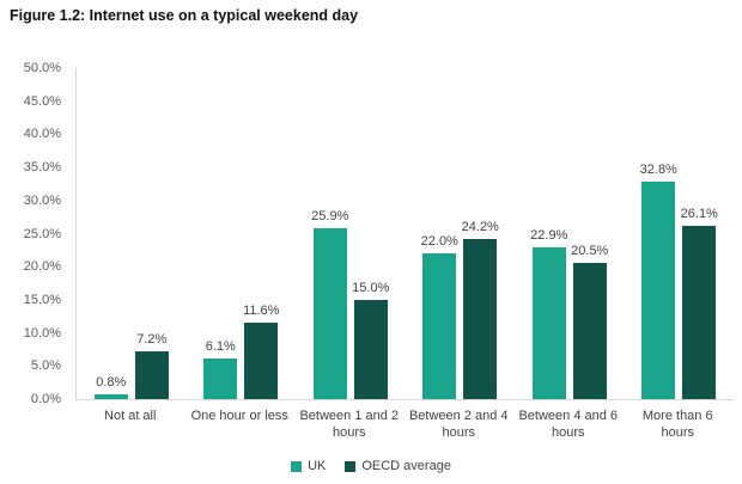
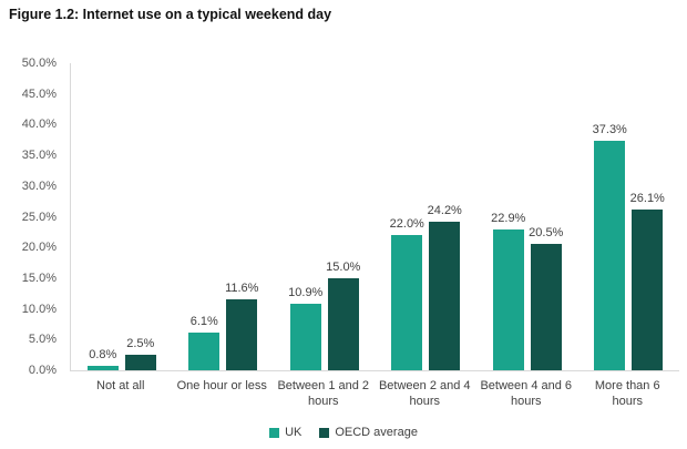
OECD average/Not at all: 7.2% -> 2.5%
UK/Between 1 and 2 hours: 25.9% -> 10.9%
UK/More than 6 hours: 32.8% -> 37.3%
